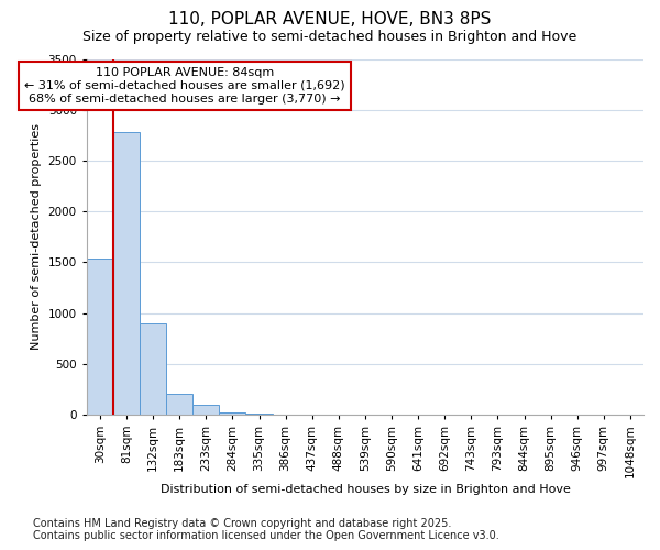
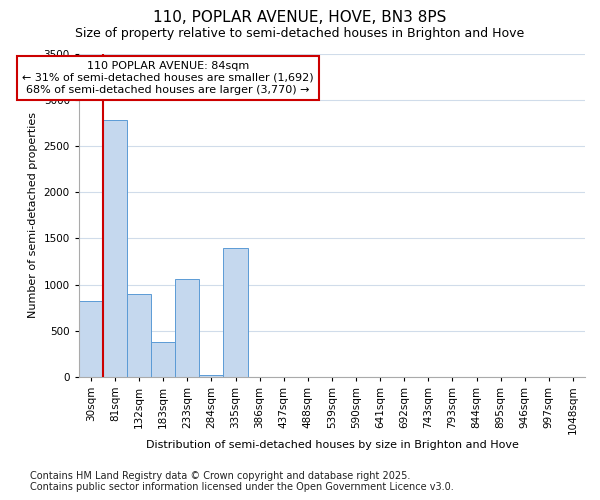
30sqm: 1540 -> 820
183sqm: 200 -> 380
233sqm: 100 -> 1060
335sqm: 0 -> 1400
